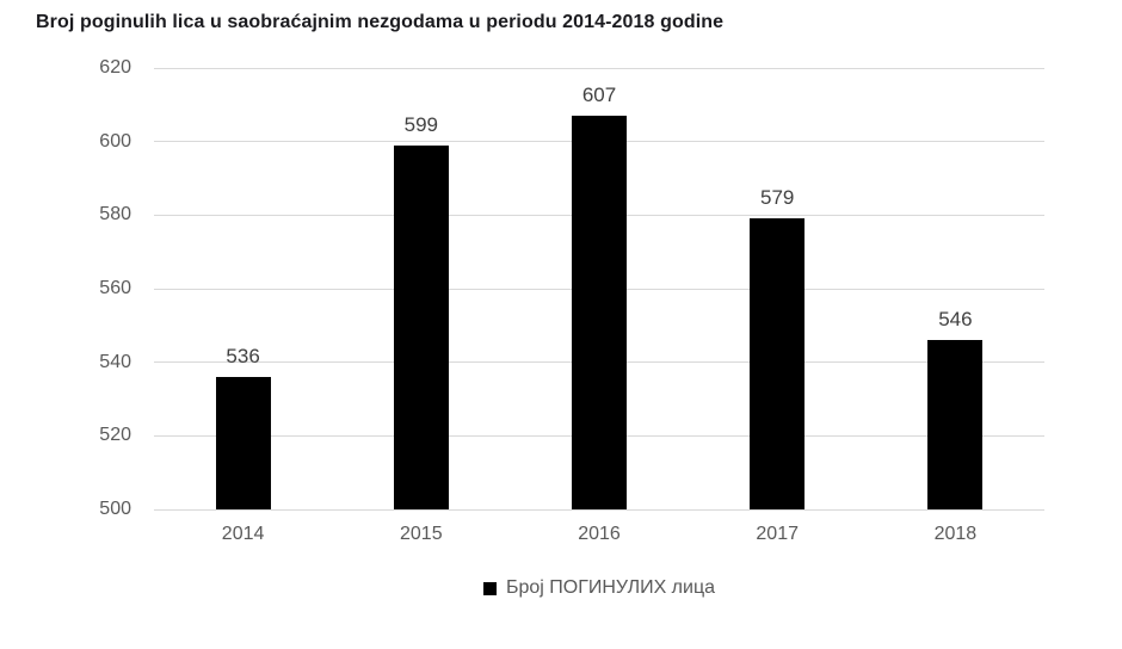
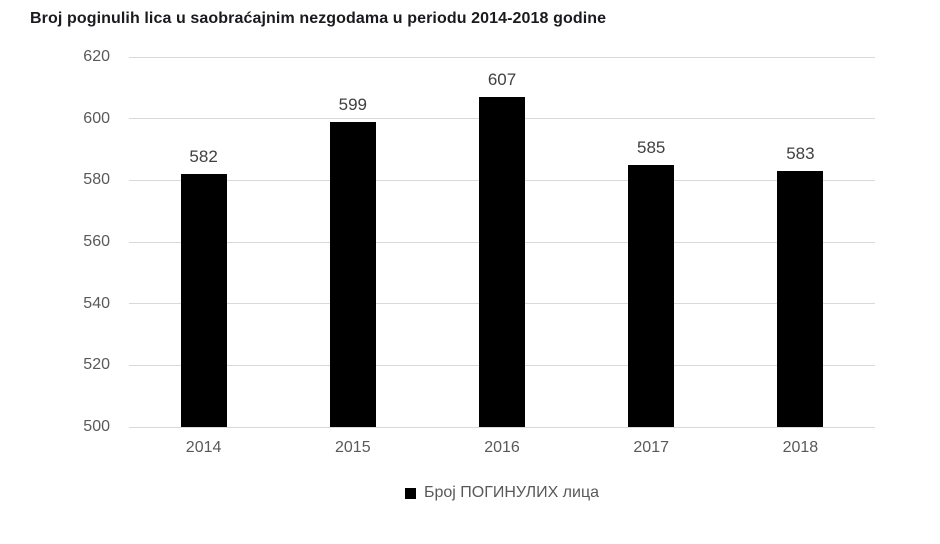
2014: 536 -> 582
2017: 579 -> 585
2018: 546 -> 583
